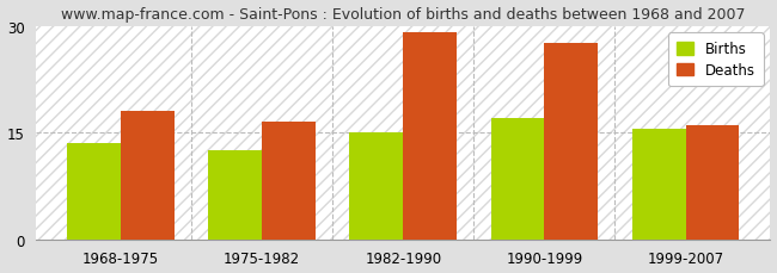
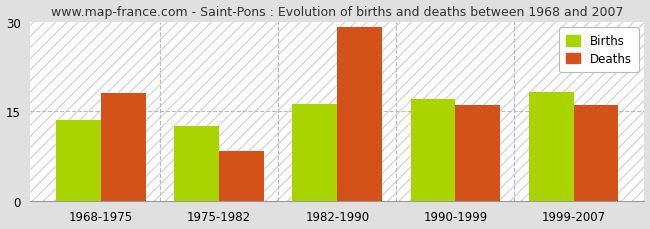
Deaths/1975-1982: 16.5 -> 8.4
Births/1982-1990: 15.0 -> 16.2
Deaths/1990-1999: 27.5 -> 16.0
Births/1999-2007: 15.5 -> 18.2
